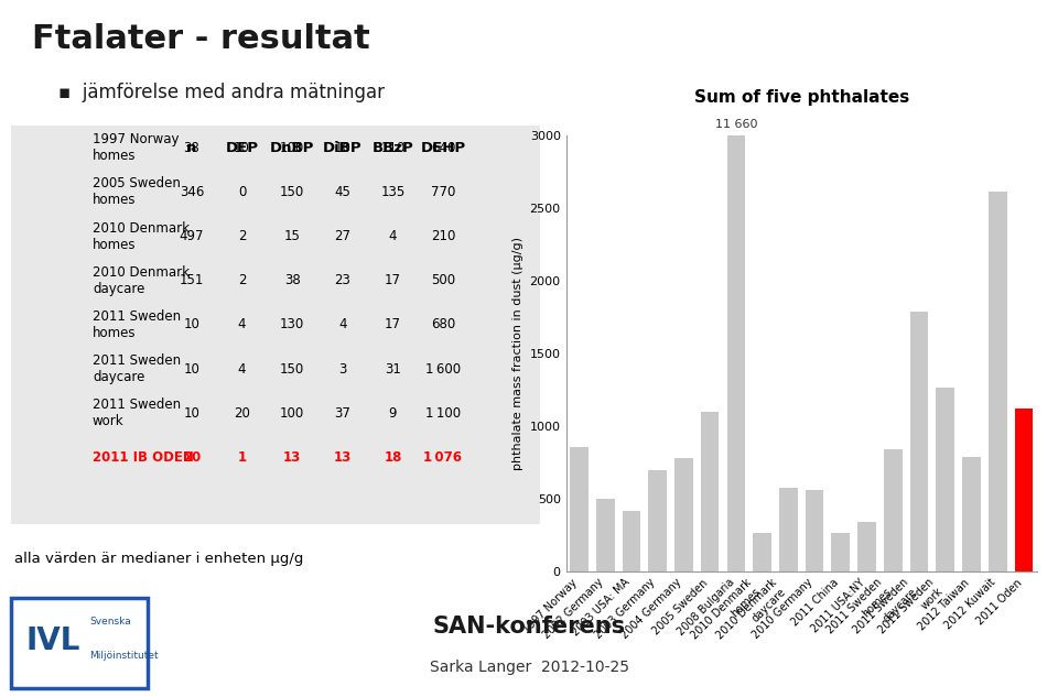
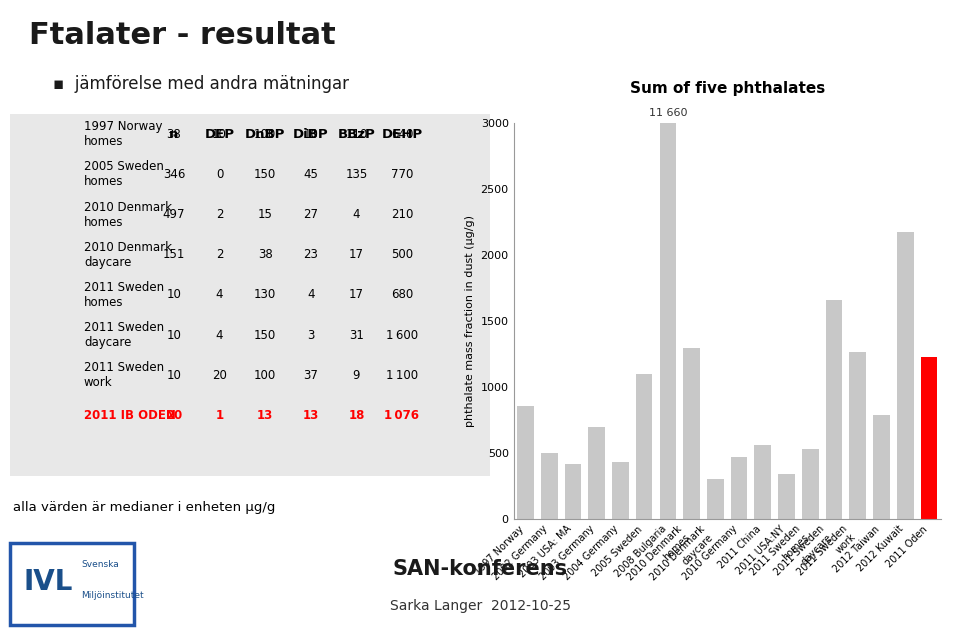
2004 Germany: 780 -> 430
2010 Denmark homes: 260 -> 1300
2010 Denmark daycare: 580 -> 300
2010 Germany: 560 -> 470
2011 China: 260 -> 560
2011 Sweden homes: 840 -> 530
2011 Sweden daycare: 1790 -> 1660
2012 Kuwait: 2620 -> 2180
2011 Oden: 1120 -> 1230
